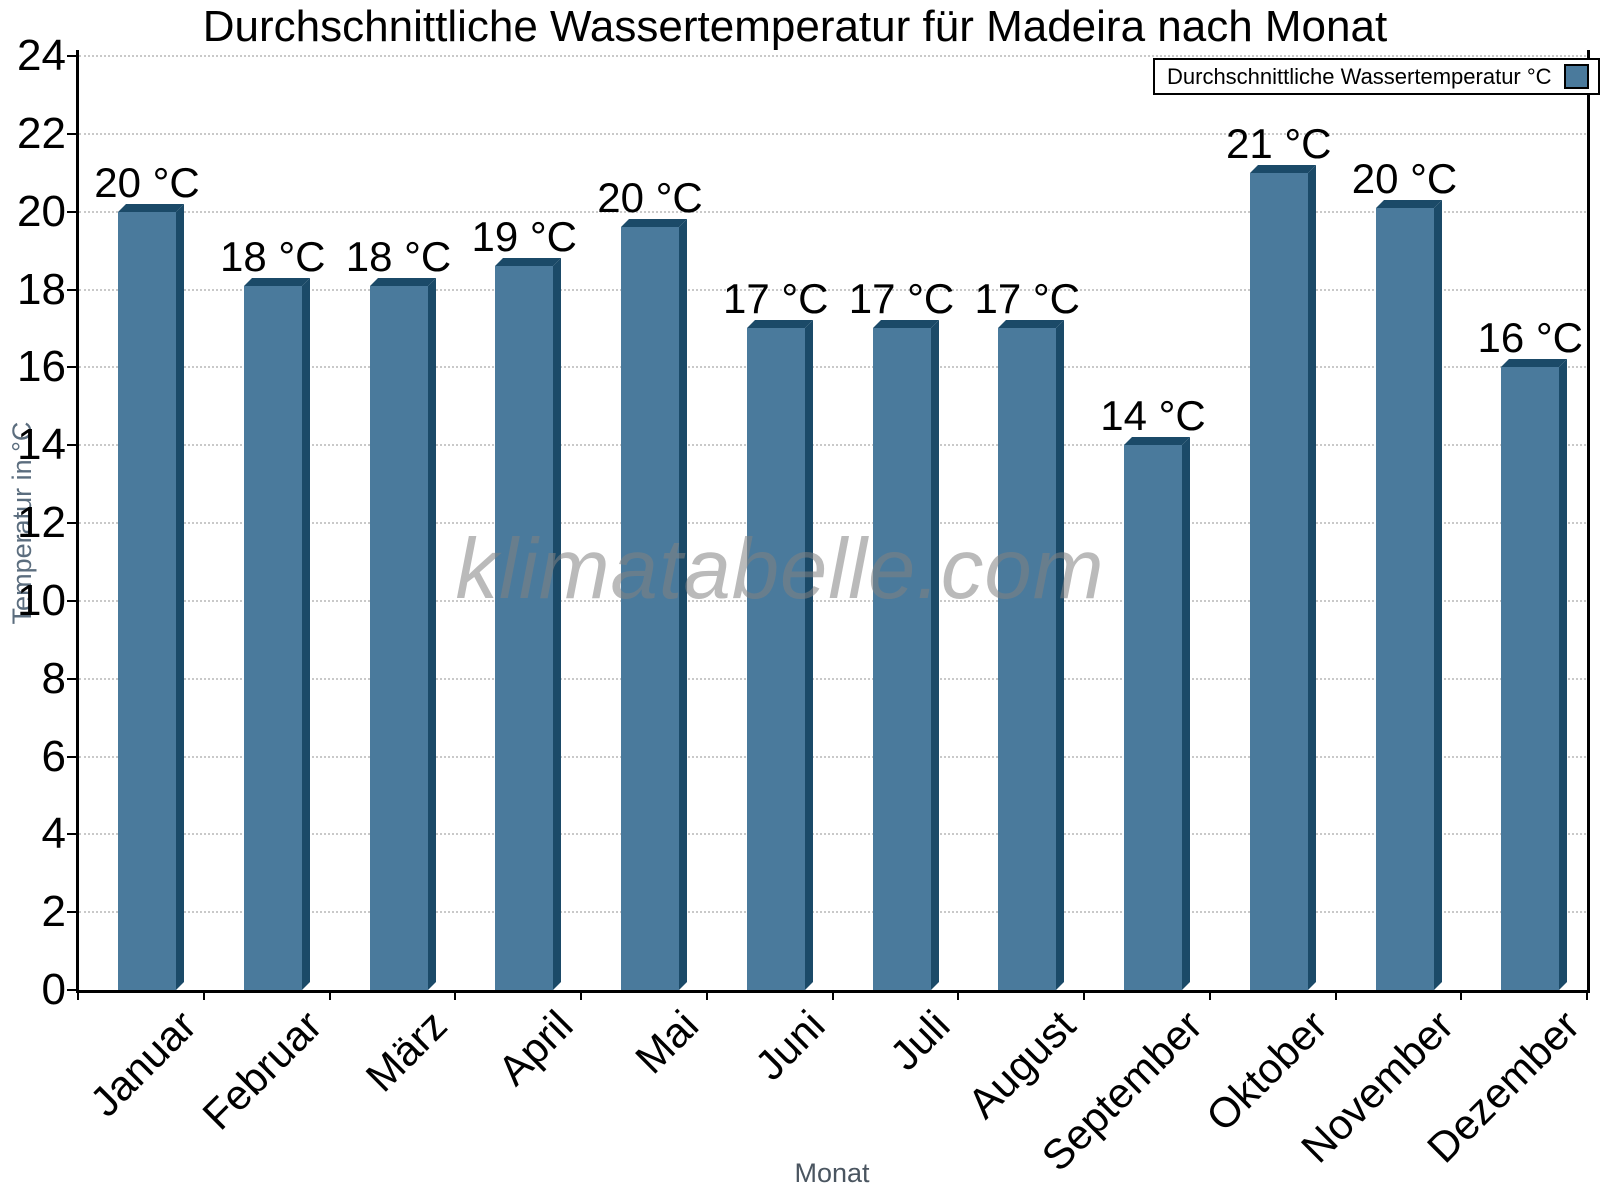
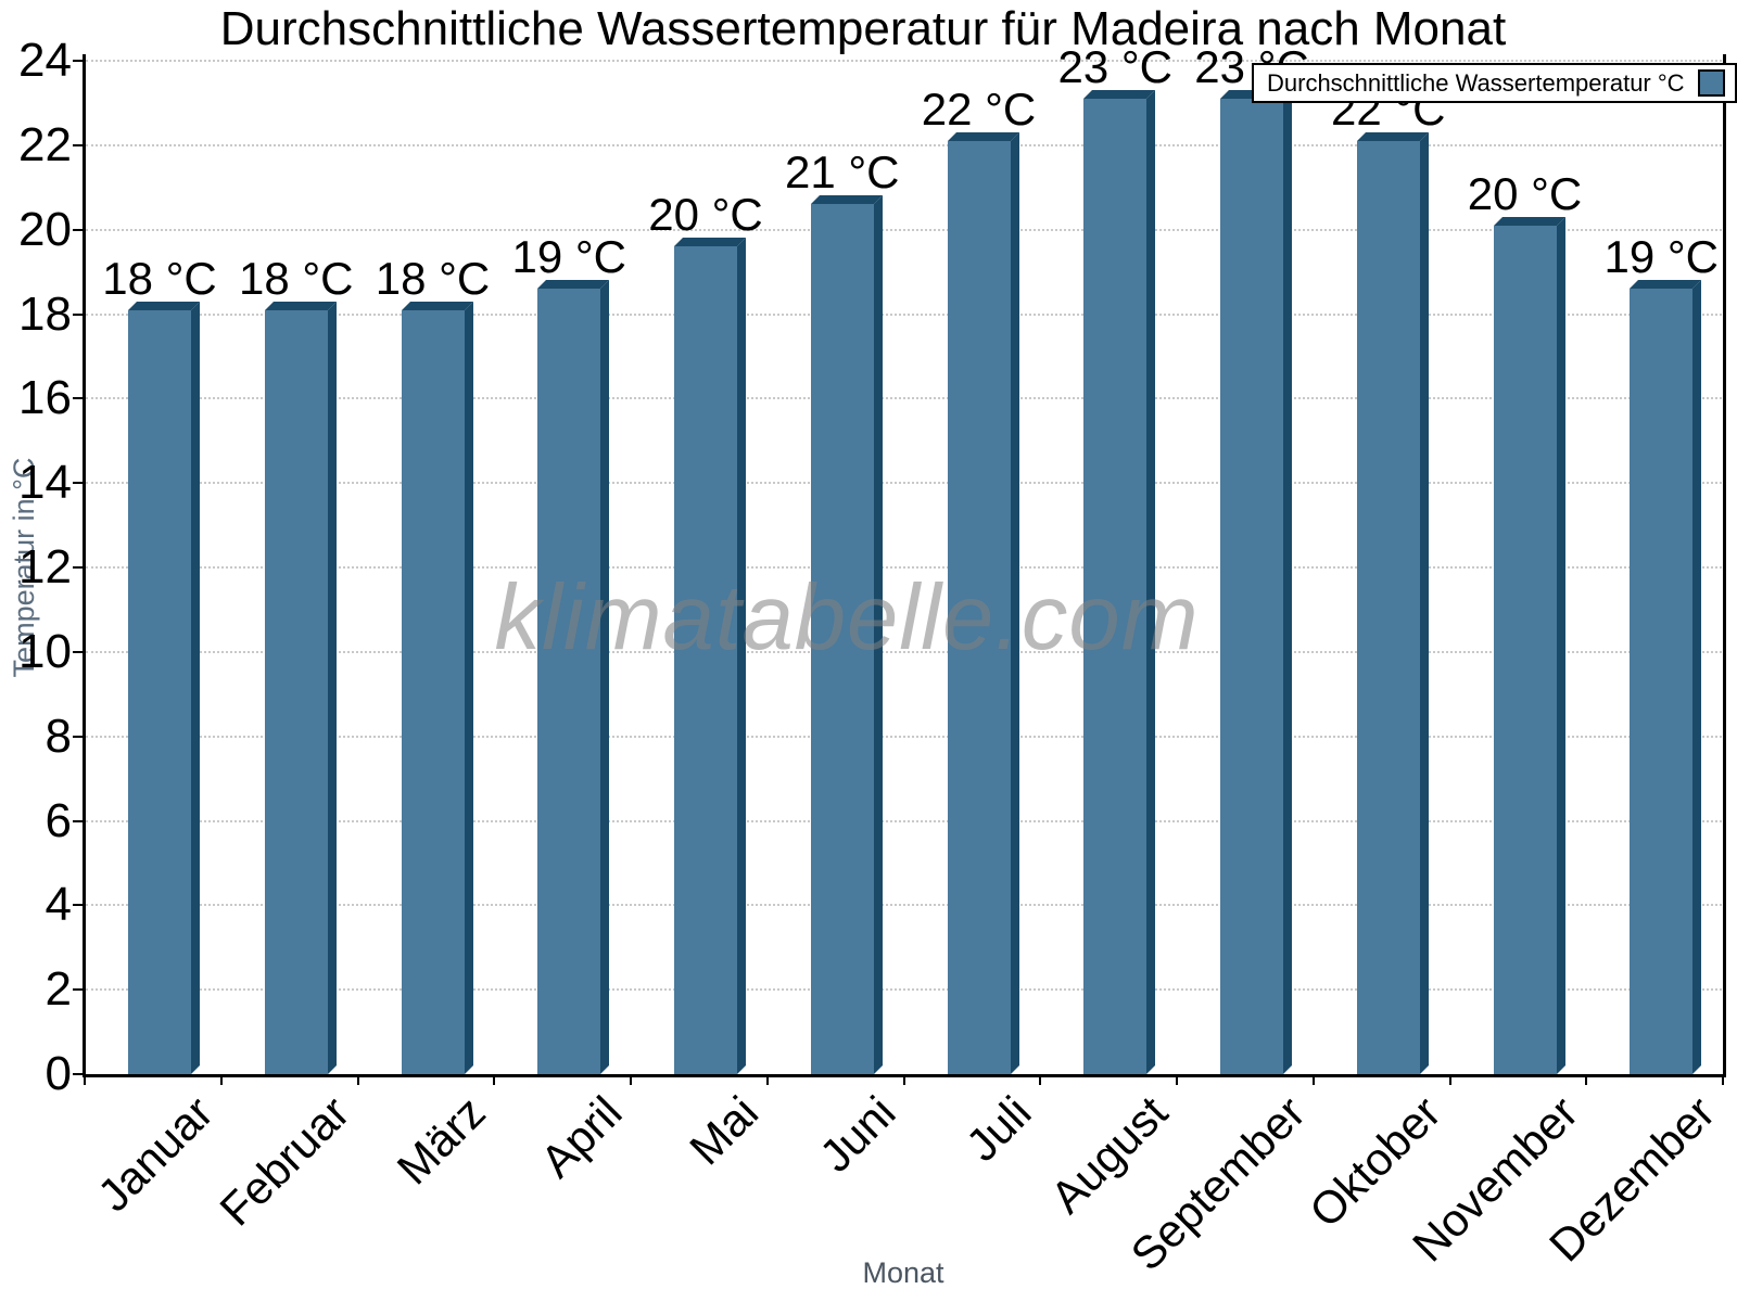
Januar: 20 -> 18
Juni: 17 -> 21
Juli: 17 -> 22
August: 17 -> 23
September: 14 -> 23
Oktober: 21 -> 22
Dezember: 16 -> 19
